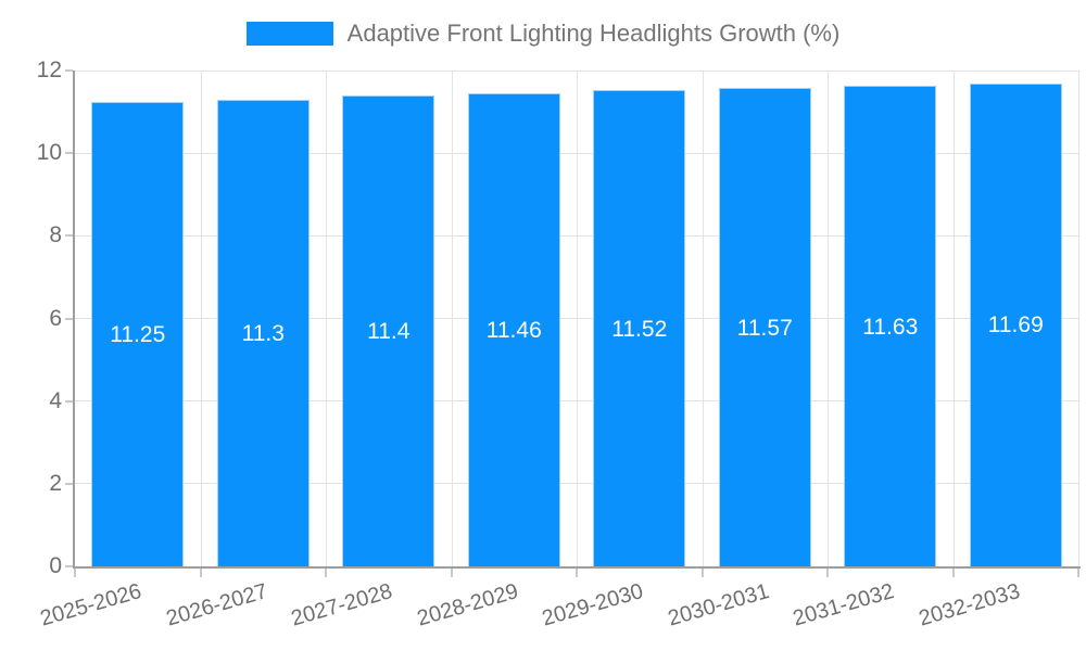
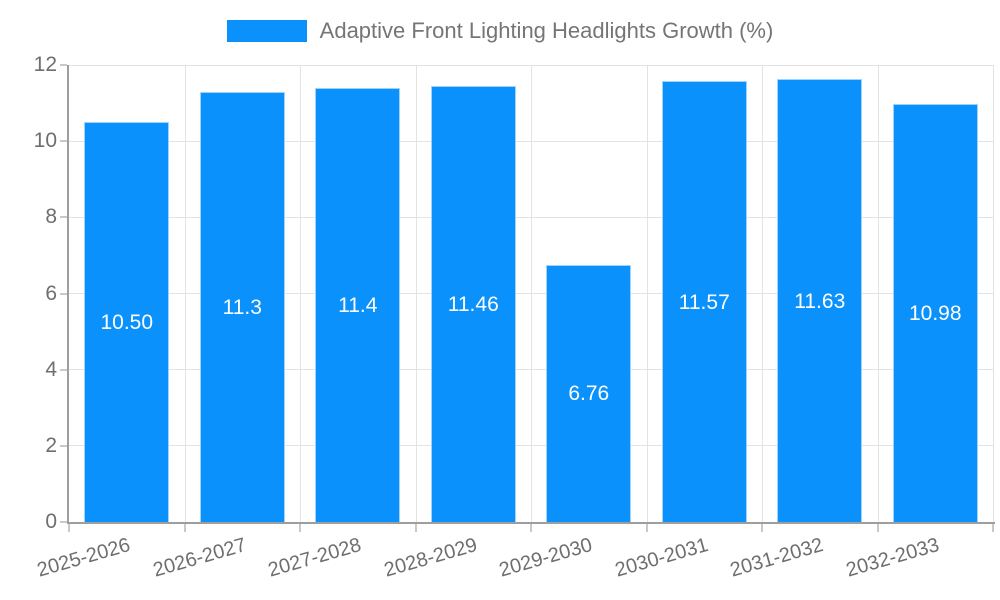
2025-2026: 11.25 -> 10.50
2029-2030: 11.52 -> 6.76
2032-2033: 11.69 -> 10.98
